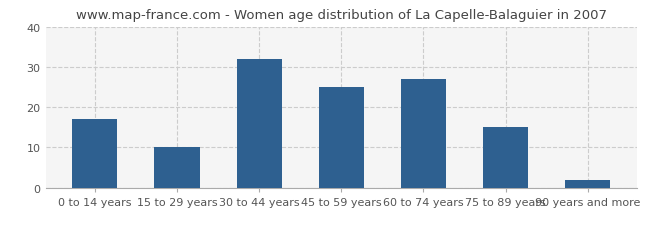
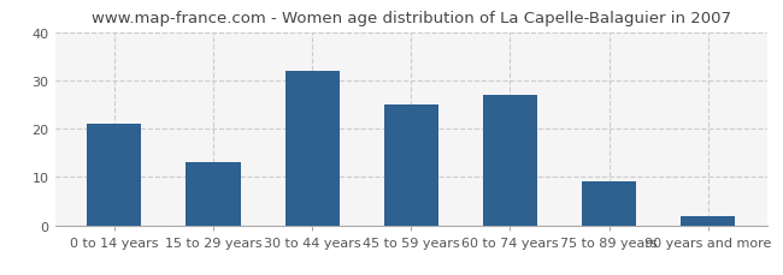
0 to 14 years: 17 -> 21
15 to 29 years: 10 -> 13
75 to 89 years: 15 -> 9
